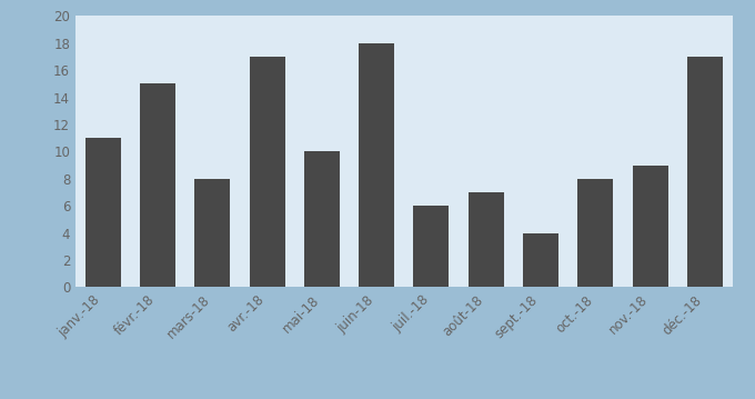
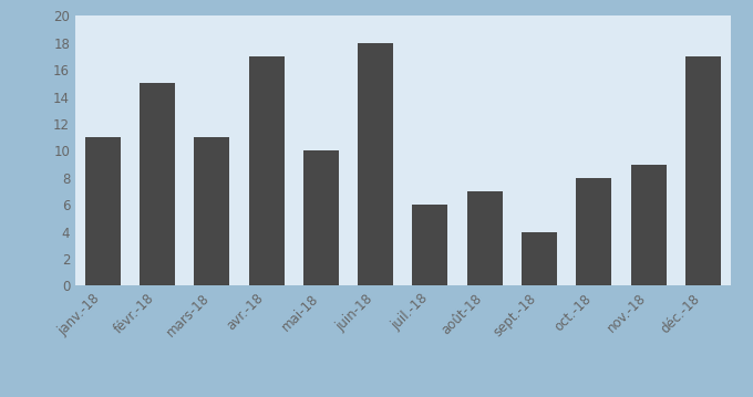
mars-18: 8 -> 11
